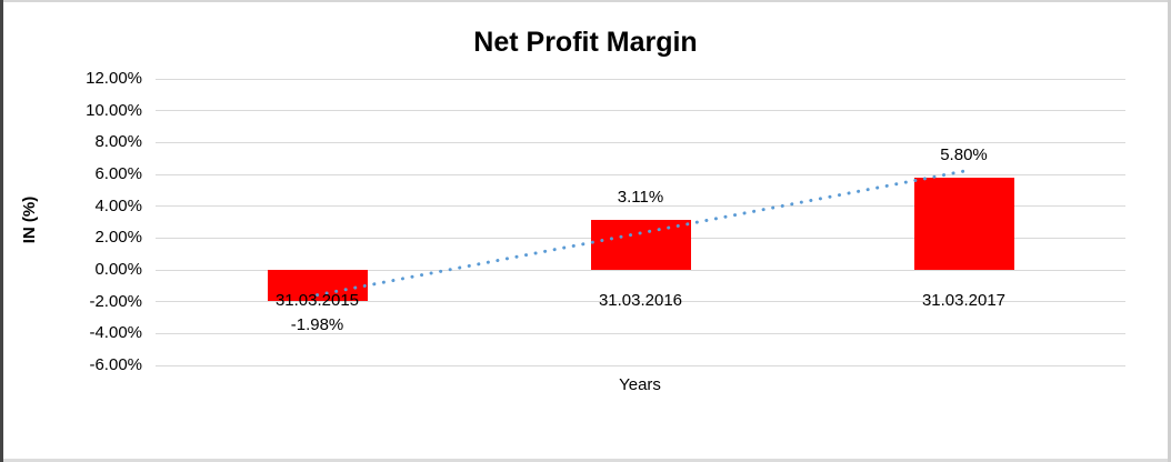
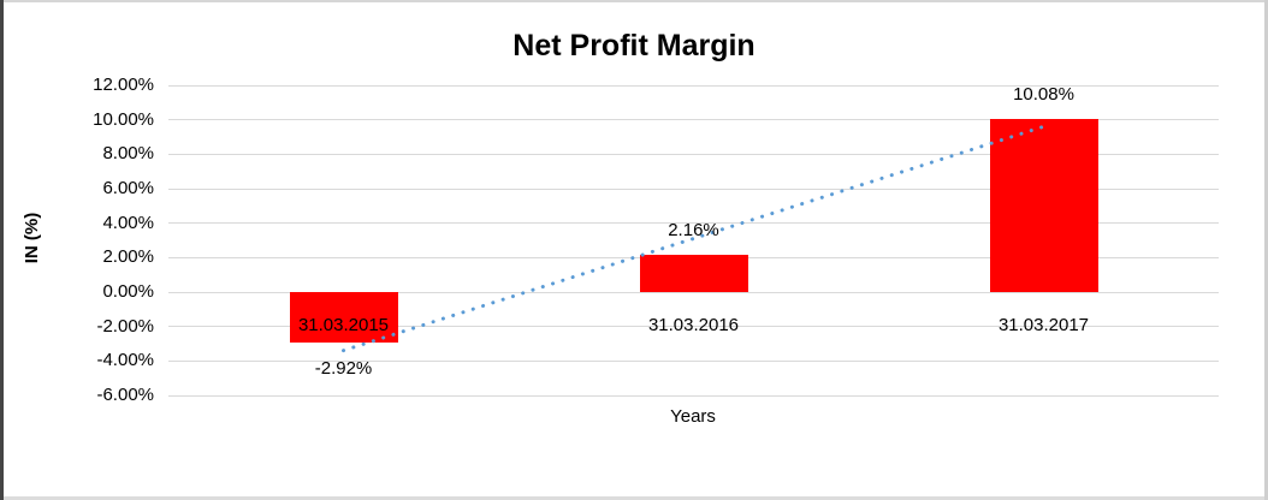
31.03.2015: -1.98% -> -2.92%
31.03.2016: 3.11% -> 2.16%
31.03.2017: 5.80% -> 10.08%
